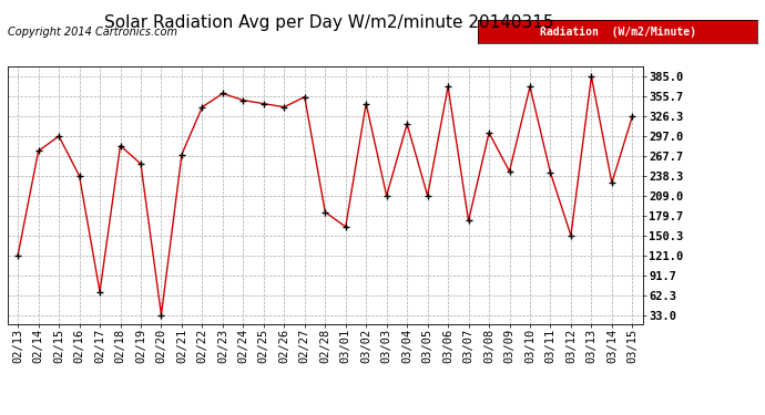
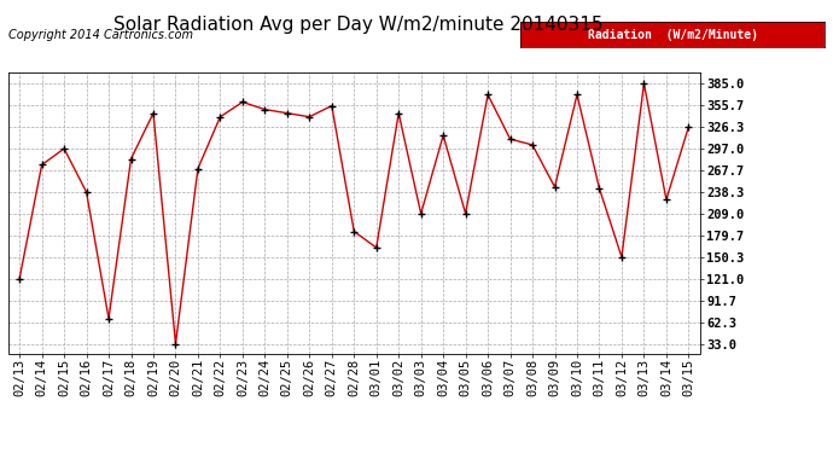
02/19: 256 -> 345
03/07: 172 -> 310
